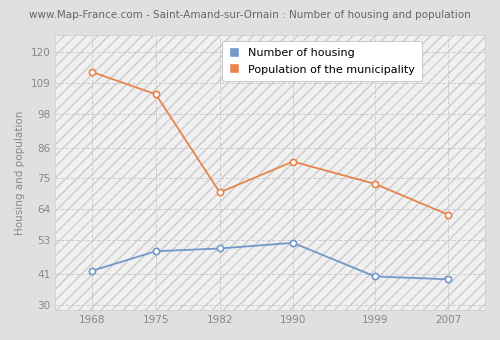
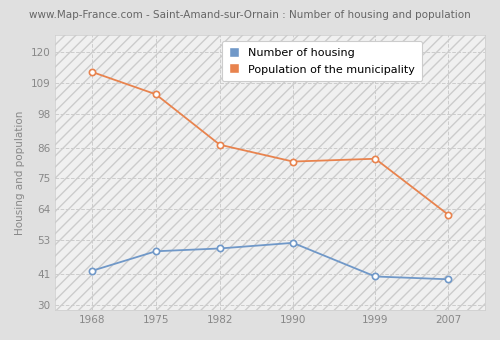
Population of the municipality/1982: 70 -> 87
Population of the municipality/1999: 73 -> 82
